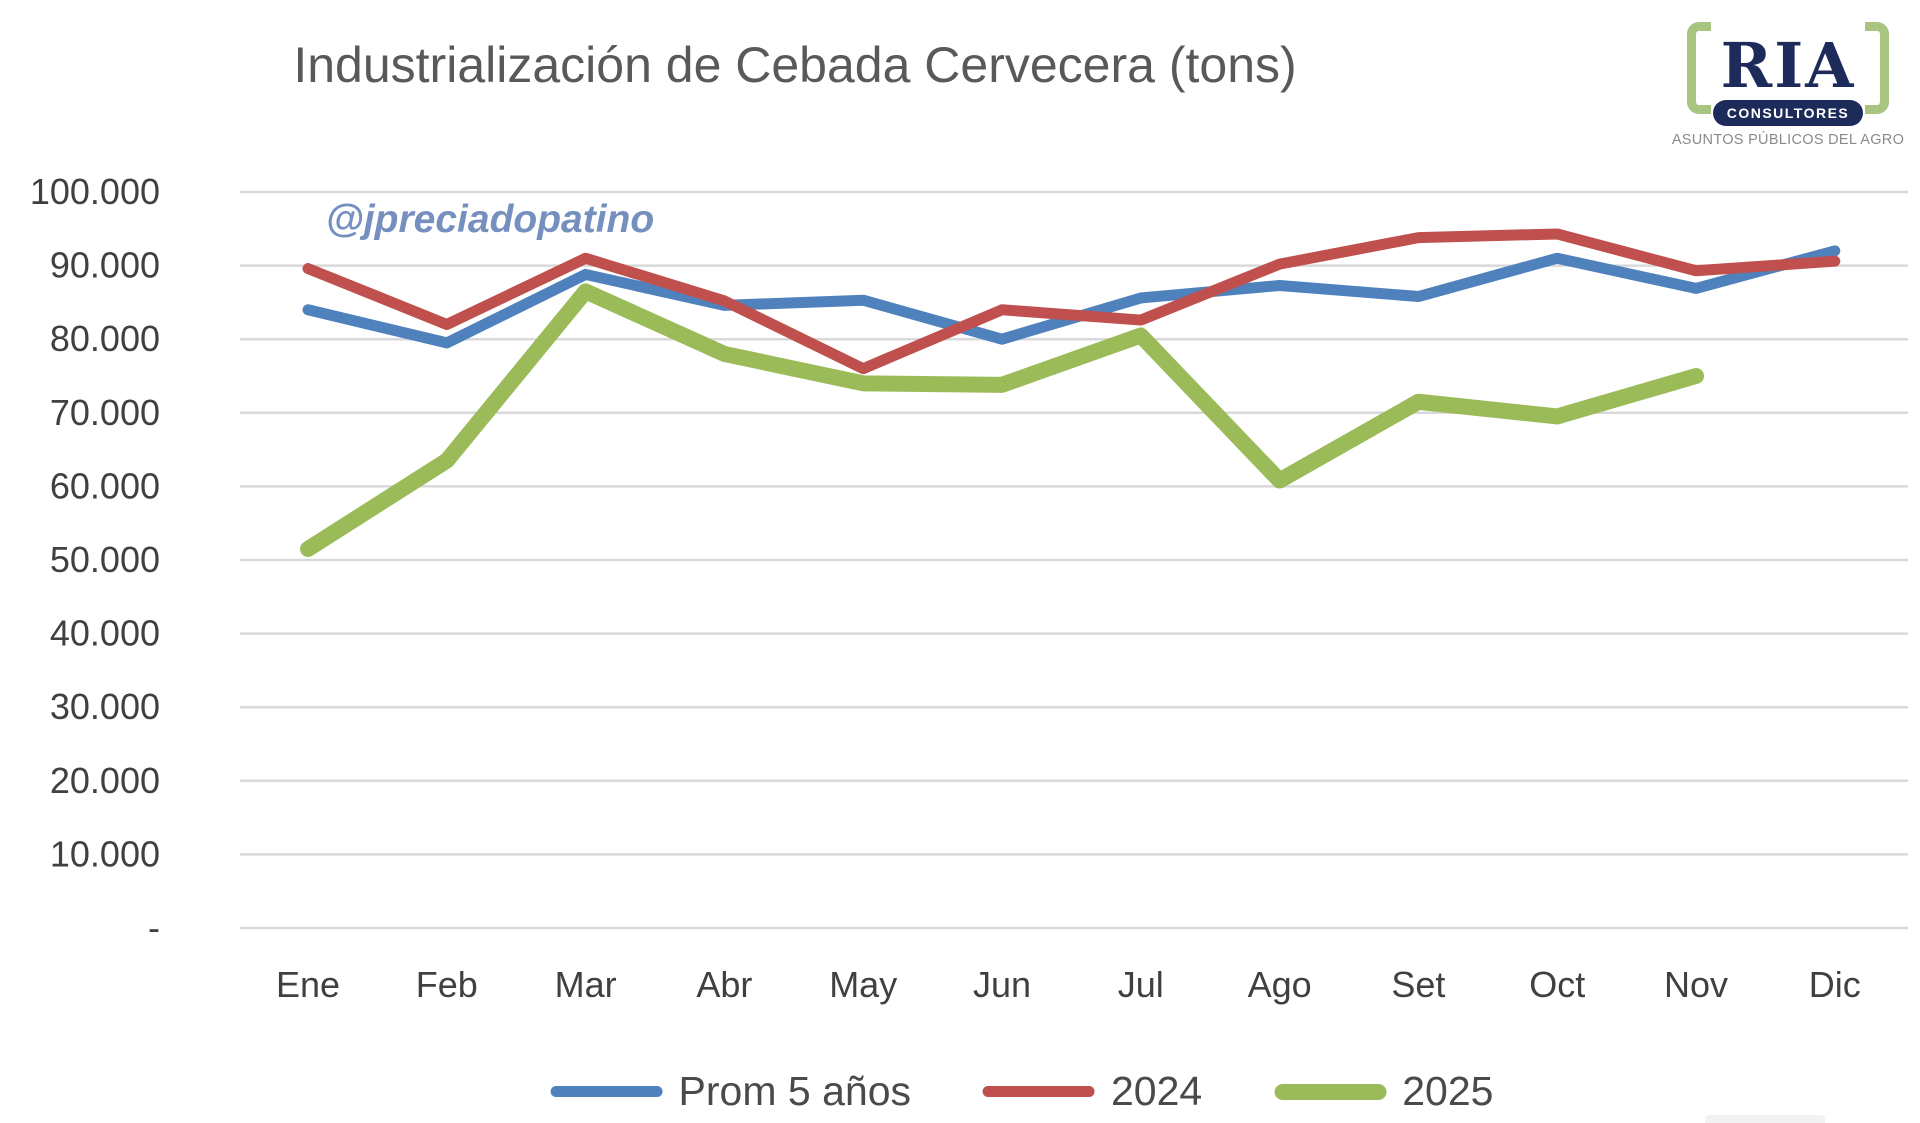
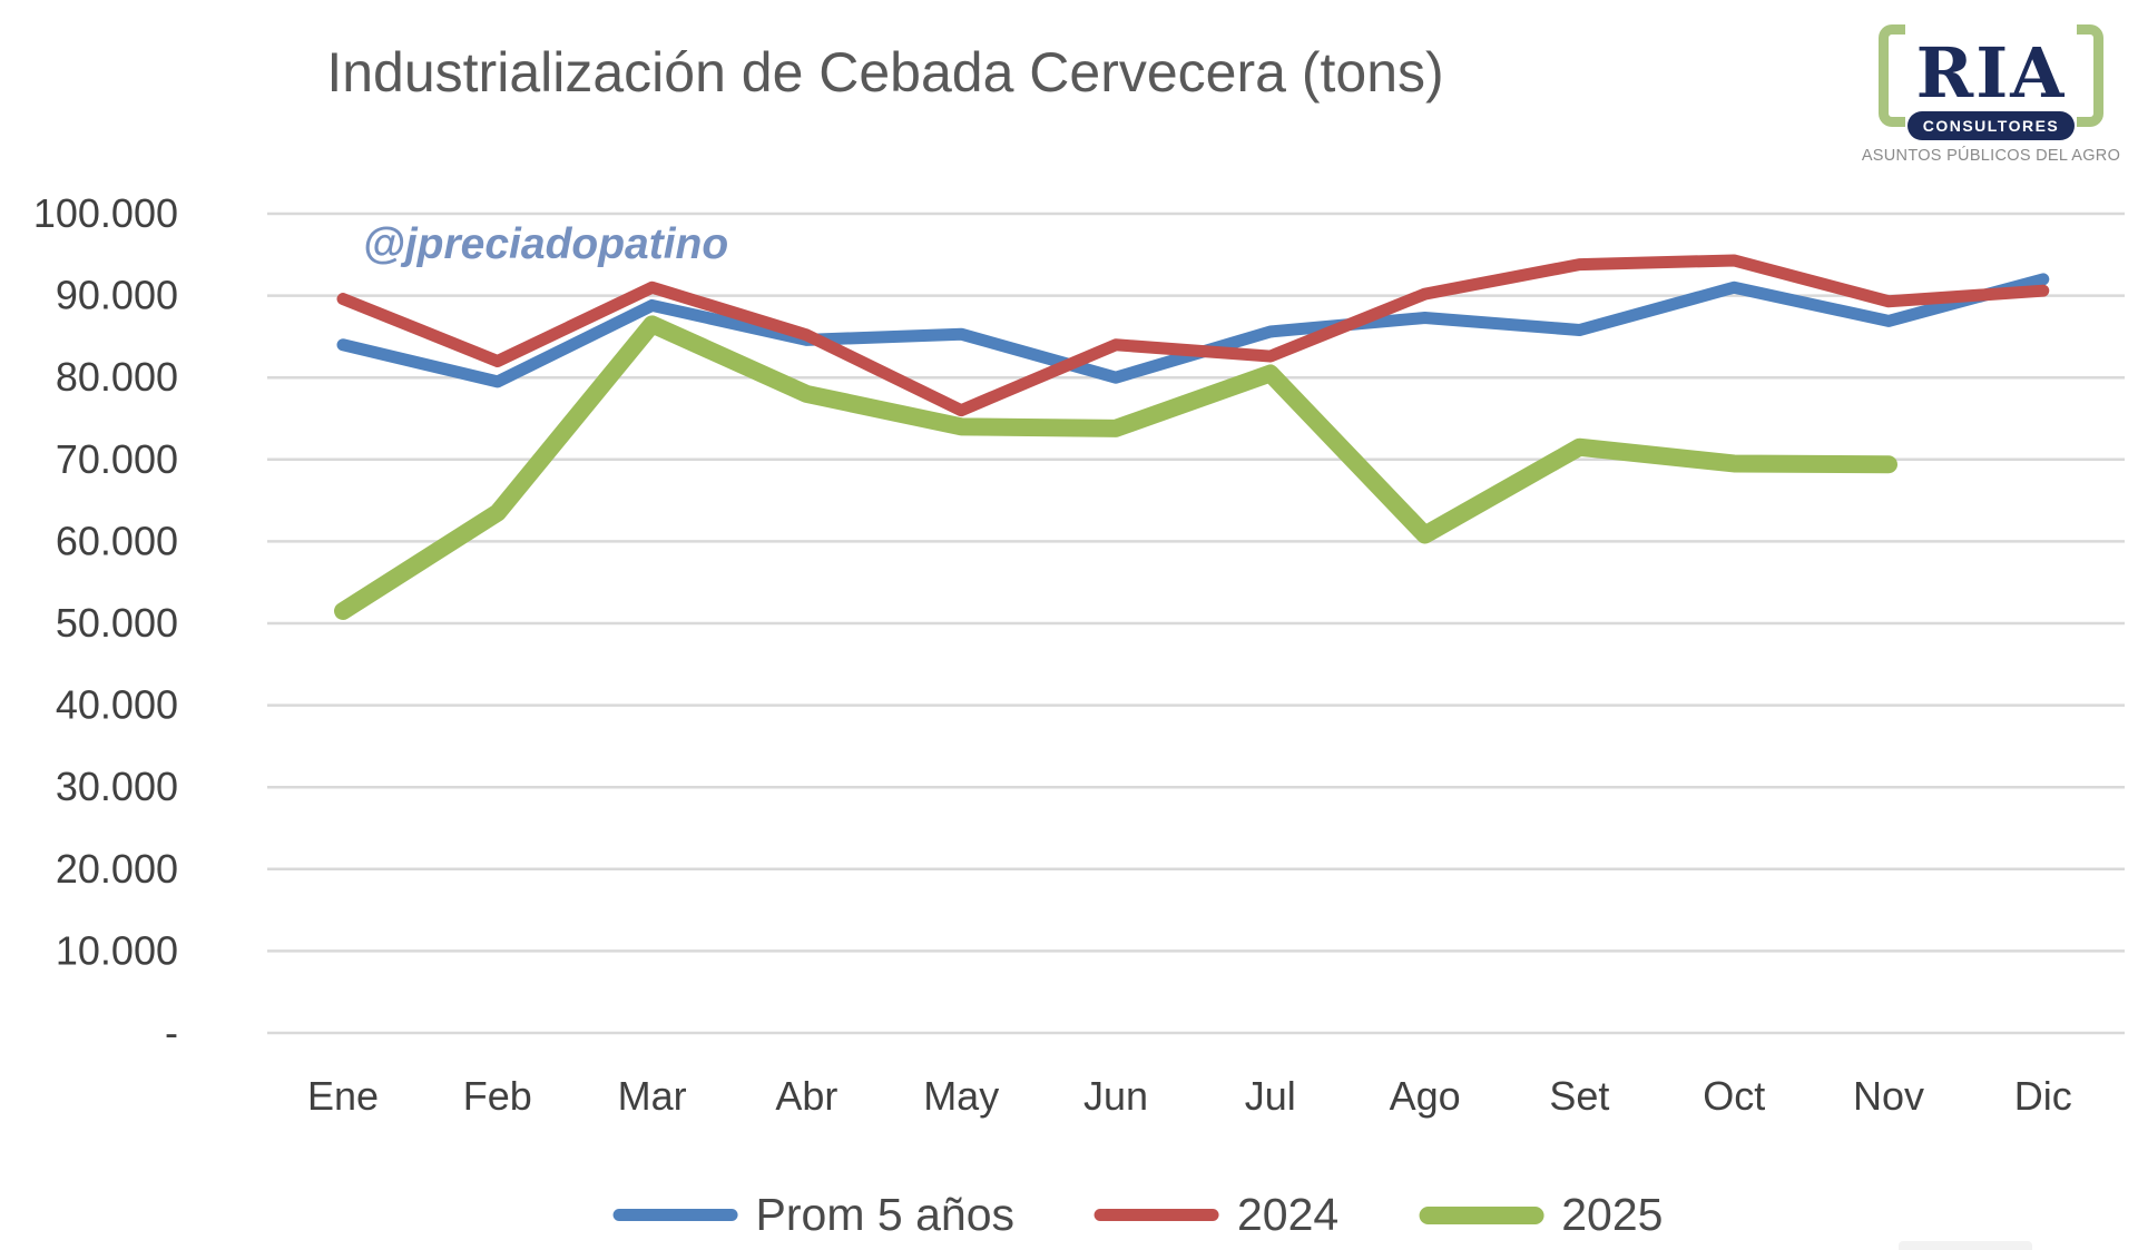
2025/Nov: 75000 -> 69000
